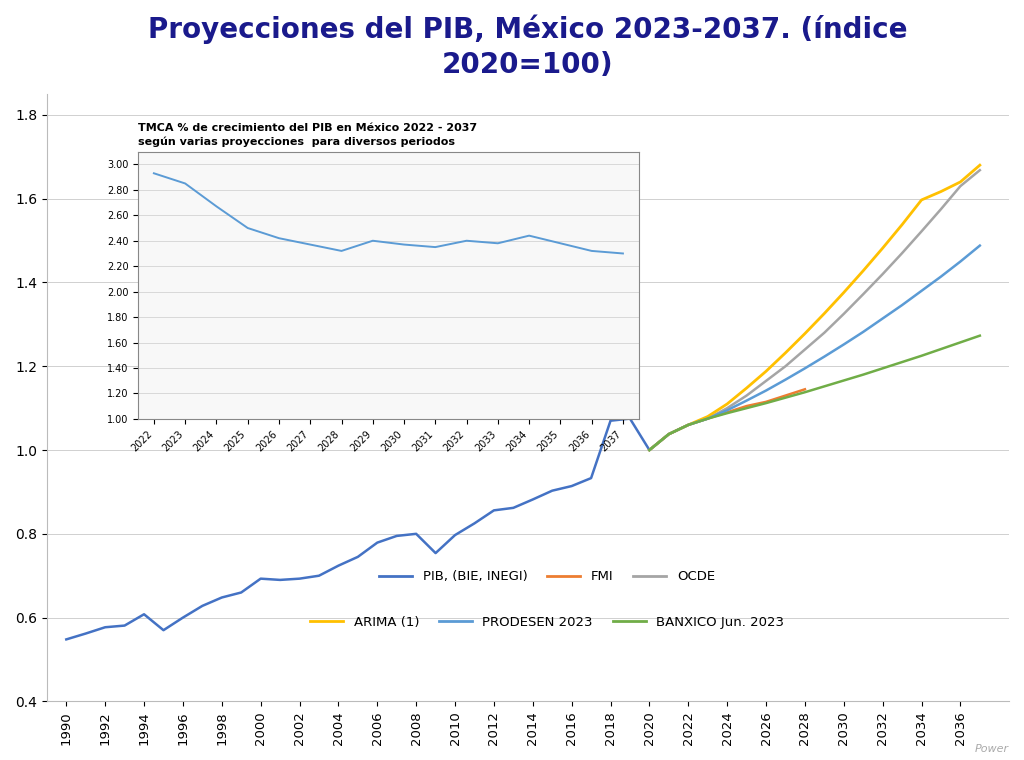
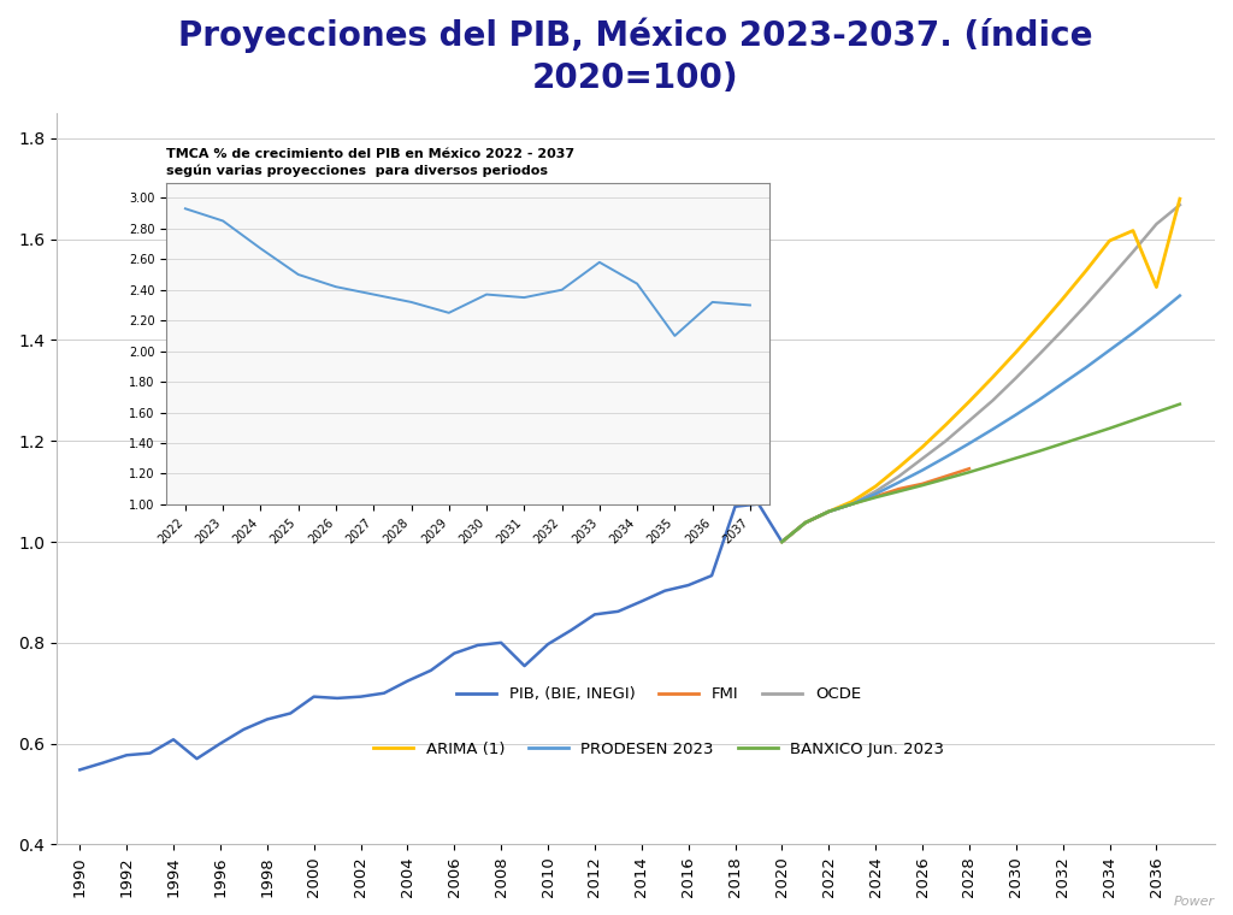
Proyecciones del PIB, México 2023-2037. (índice 2020=100)/ARIMA (1)/2036: 1.640 -> 1.505
2029: 2.40 -> 2.25
2033: 2.38 -> 2.58
2035: 2.38 -> 2.10
